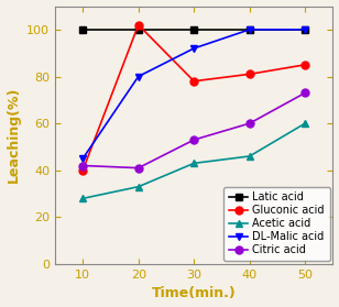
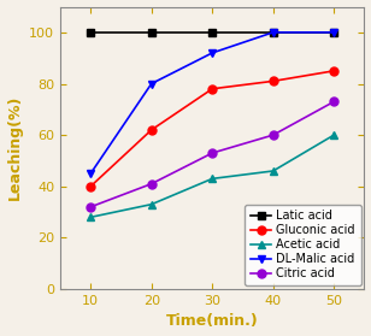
Citric acid/10: 42 -> 32
Gluconic acid/20: 102 -> 62
